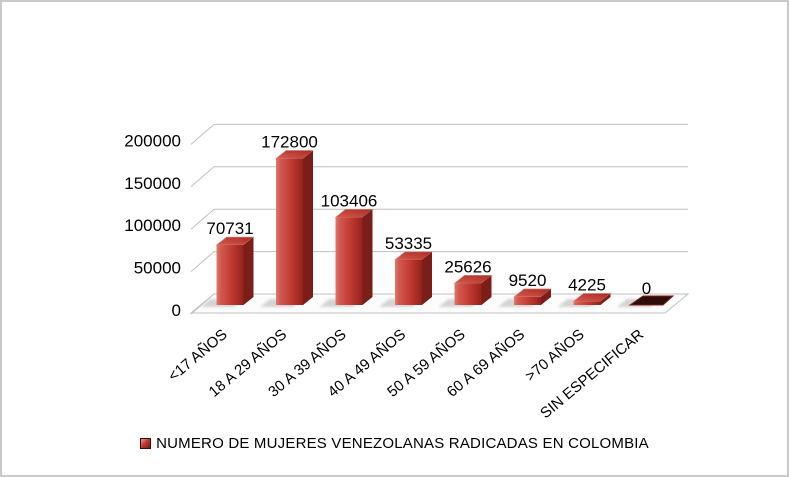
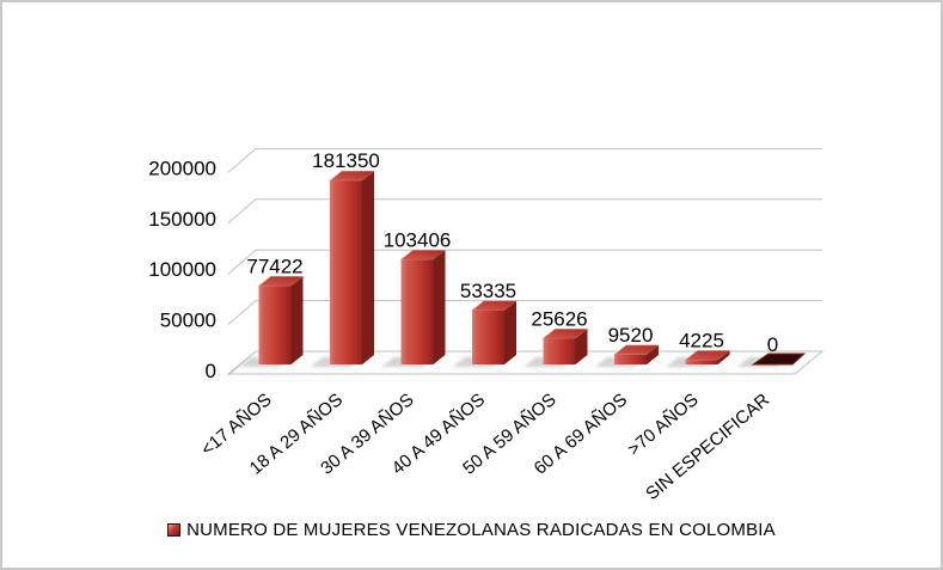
<17 AÑOS: 70731 -> 77422
18 A 29 AÑOS: 172800 -> 181350
